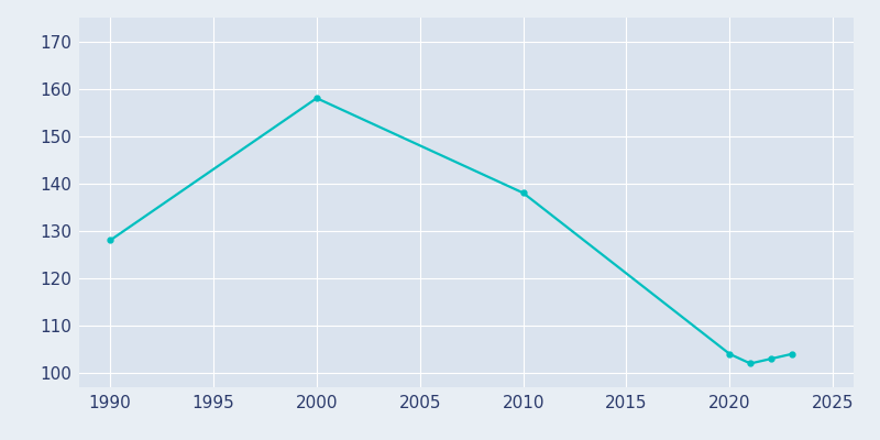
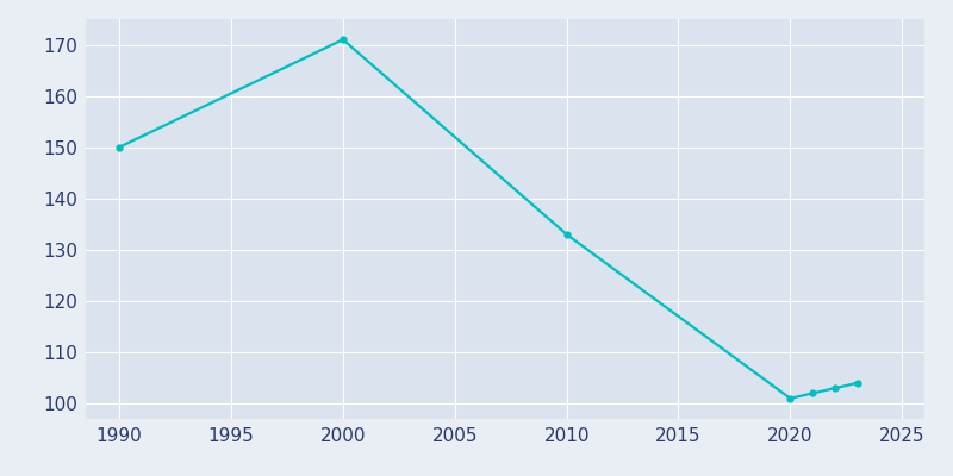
1990: 128 -> 150
2000: 158 -> 171
2010: 138 -> 133
2020: 104 -> 101
